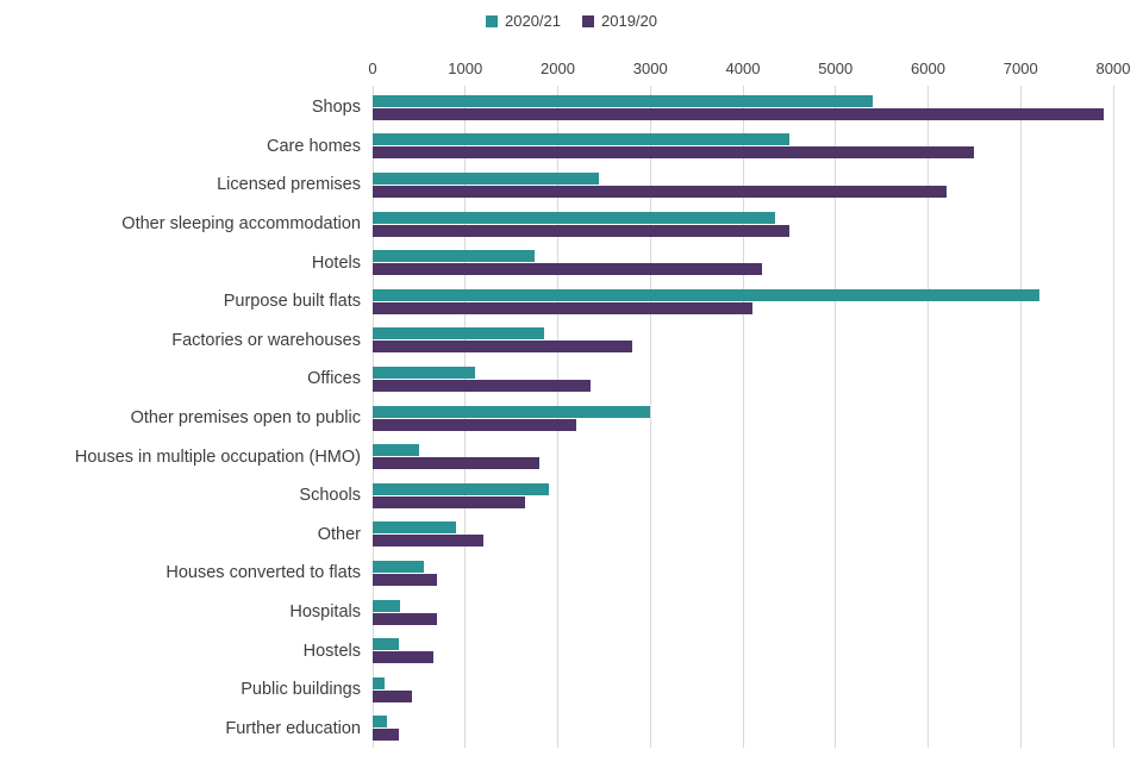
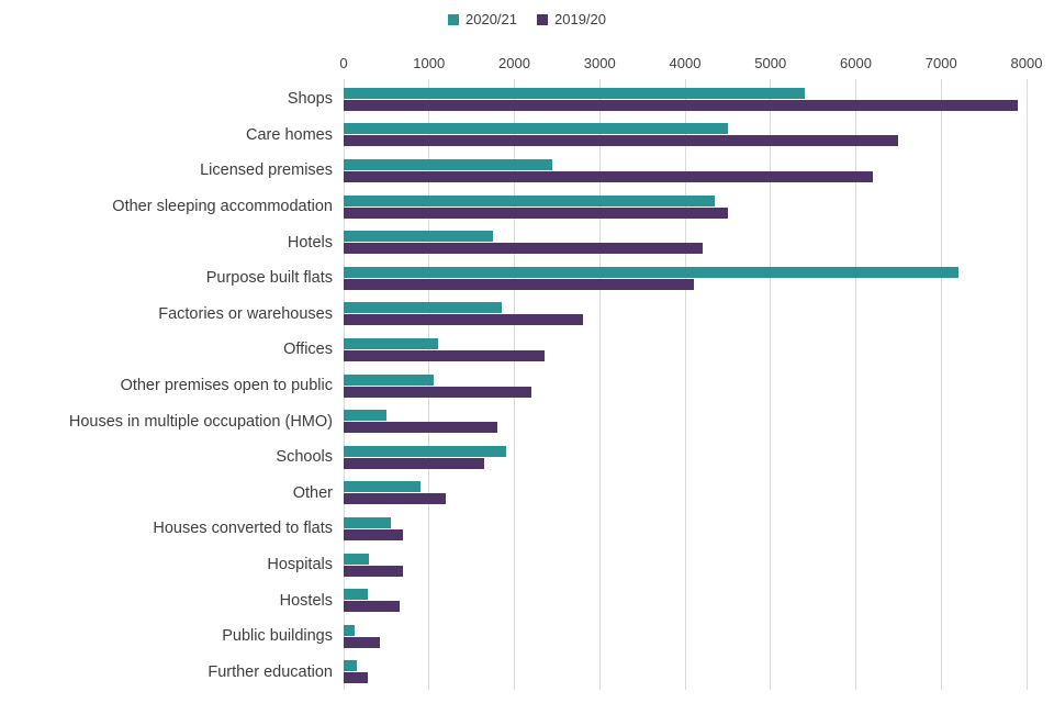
2020/21/Other premises open to public: 3000 -> 1000
